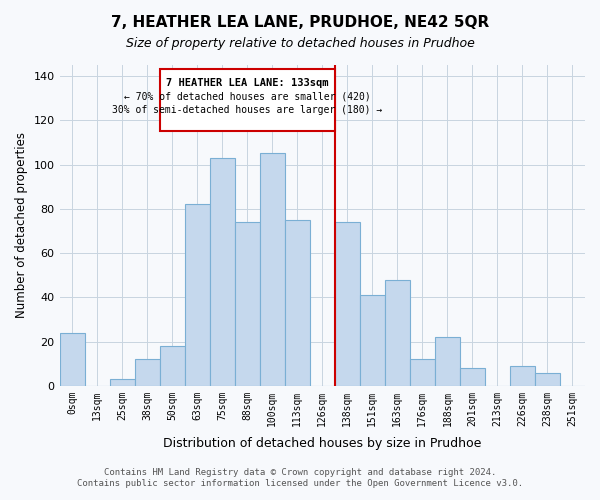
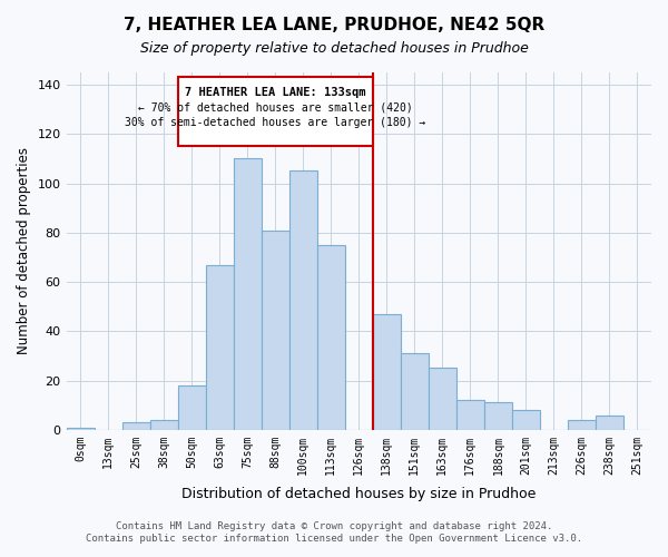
0sqm: 24 -> 1
38sqm: 12 -> 4
63sqm: 82 -> 67
75sqm: 103 -> 110
88sqm: 74 -> 81
138sqm: 74 -> 47
151sqm: 41 -> 31
163sqm: 48 -> 25
188sqm: 22 -> 11
226sqm: 9 -> 4
